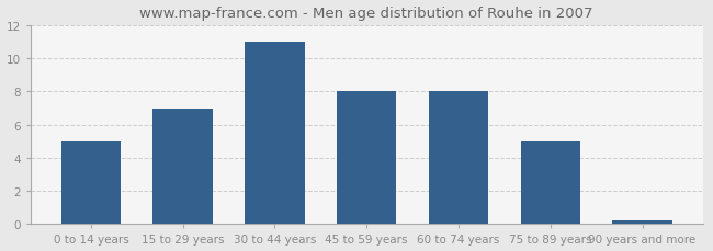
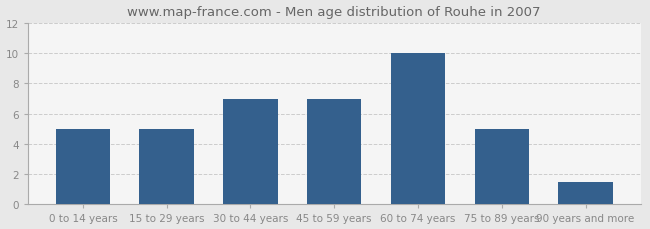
15 to 29 years: 7.0 -> 5.0
30 to 44 years: 11.0 -> 7.0
45 to 59 years: 8.0 -> 7.0
60 to 74 years: 8.0 -> 10.0
90 years and more: 0.2 -> 1.5
